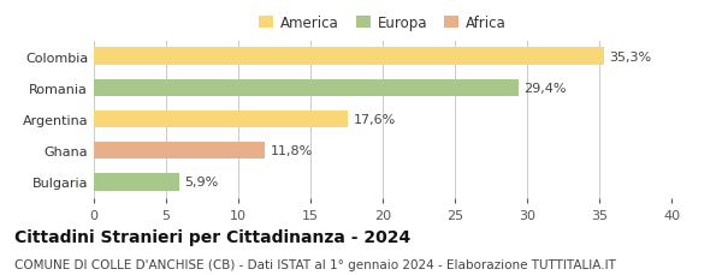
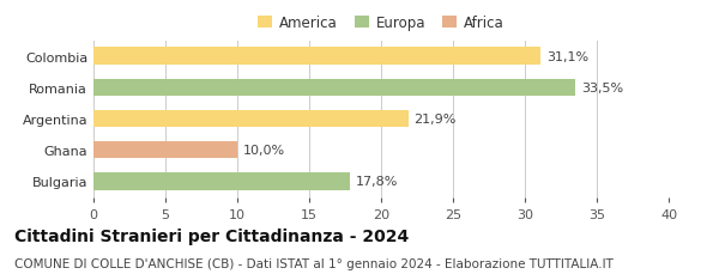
Colombia: 35,3% -> 31,1%
Romania: 29,4% -> 33,5%
Argentina: 17,6% -> 21,9%
Ghana: 11,8% -> 10,0%
Bulgaria: 5,9% -> 17,8%
